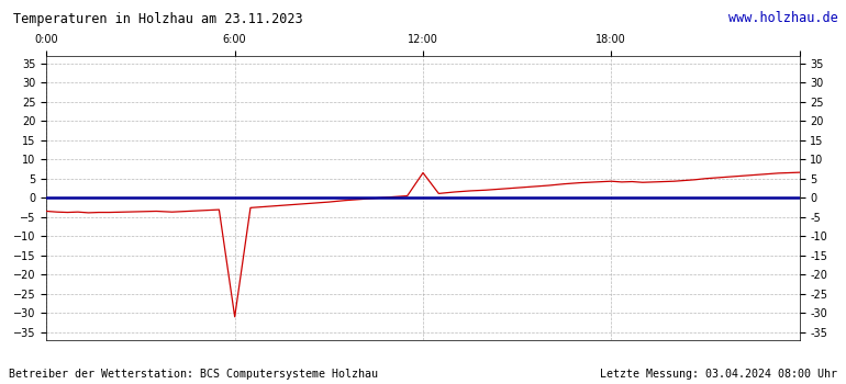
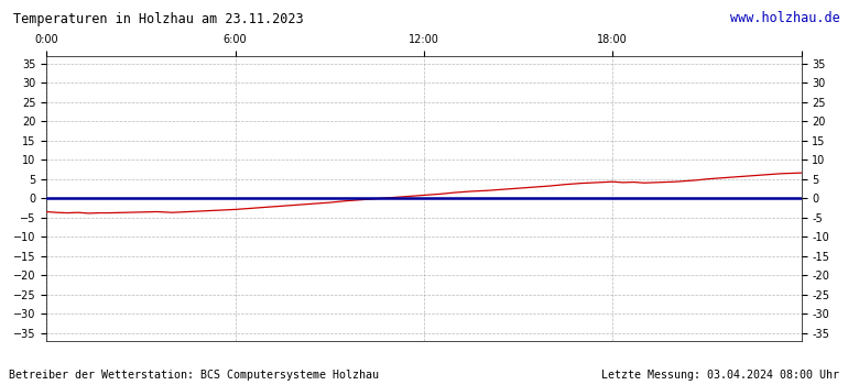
6:00: -31.0 -> -2.9
12:00: 6.5 -> 0.8
